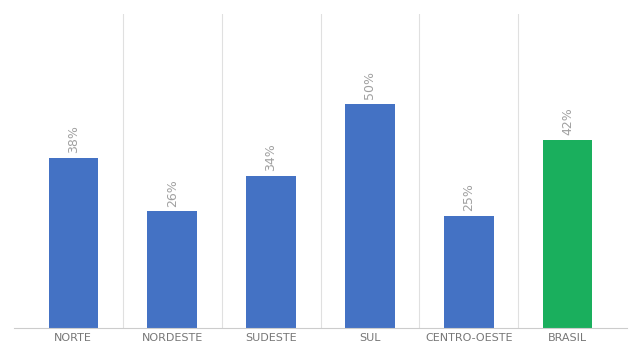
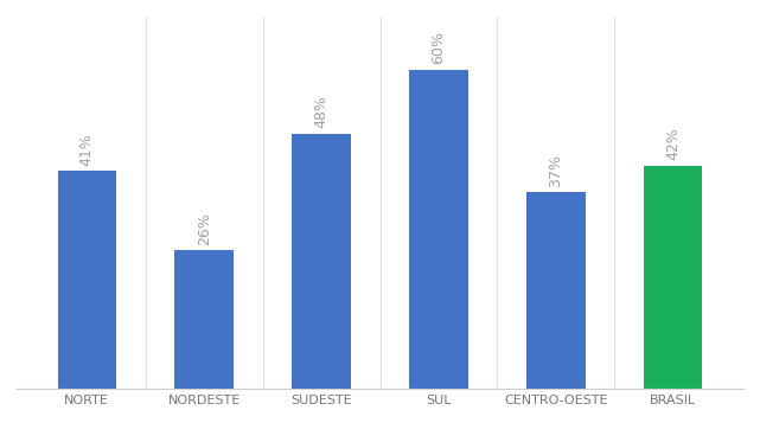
NORTE: 38% -> 41%
SUDESTE: 34% -> 48%
SUL: 50% -> 60%
CENTRO-OESTE: 25% -> 37%
